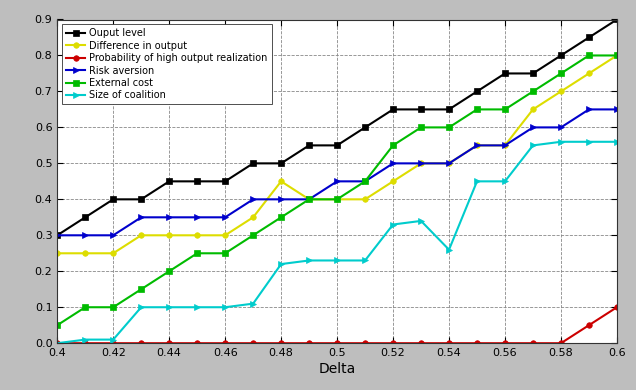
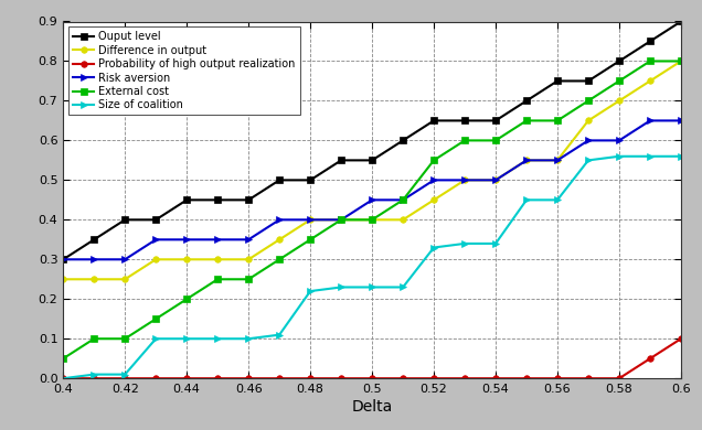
Difference in output/0.48: 0.45 -> 0.40
Size of coalition/0.54: 0.26 -> 0.34
